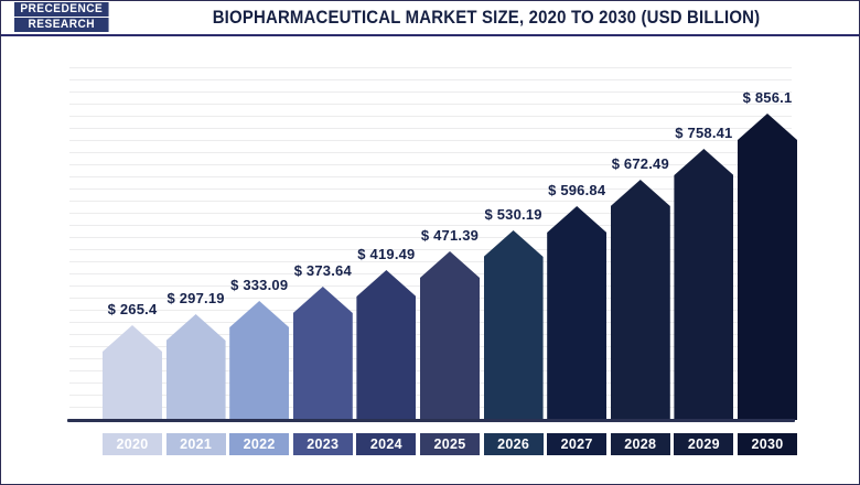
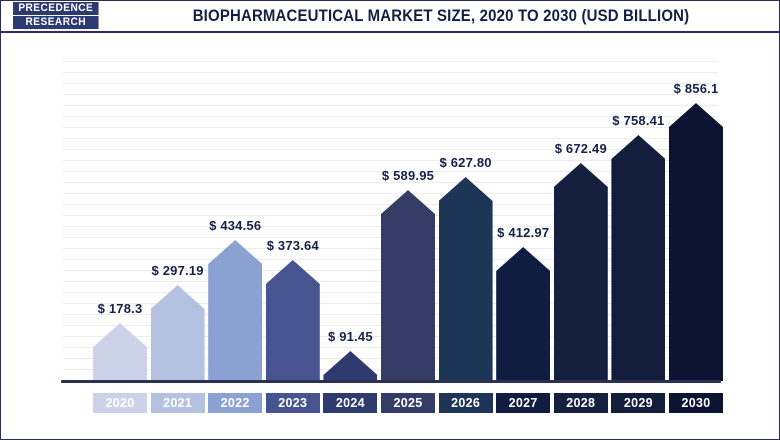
2020: 265.4 -> 178.3
2022: 333.09 -> 434.56
2024: 419.49 -> 91.45
2025: 471.39 -> 589.95
2026: 530.19 -> 627.80
2027: 596.84 -> 412.97
